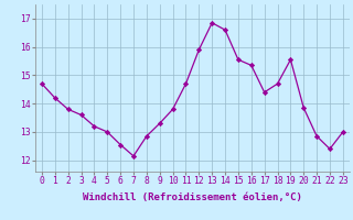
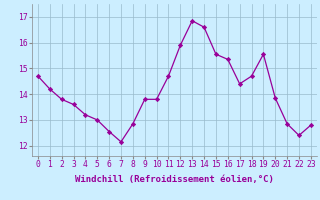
9: 13.30 -> 13.80
23: 13.00 -> 12.80
